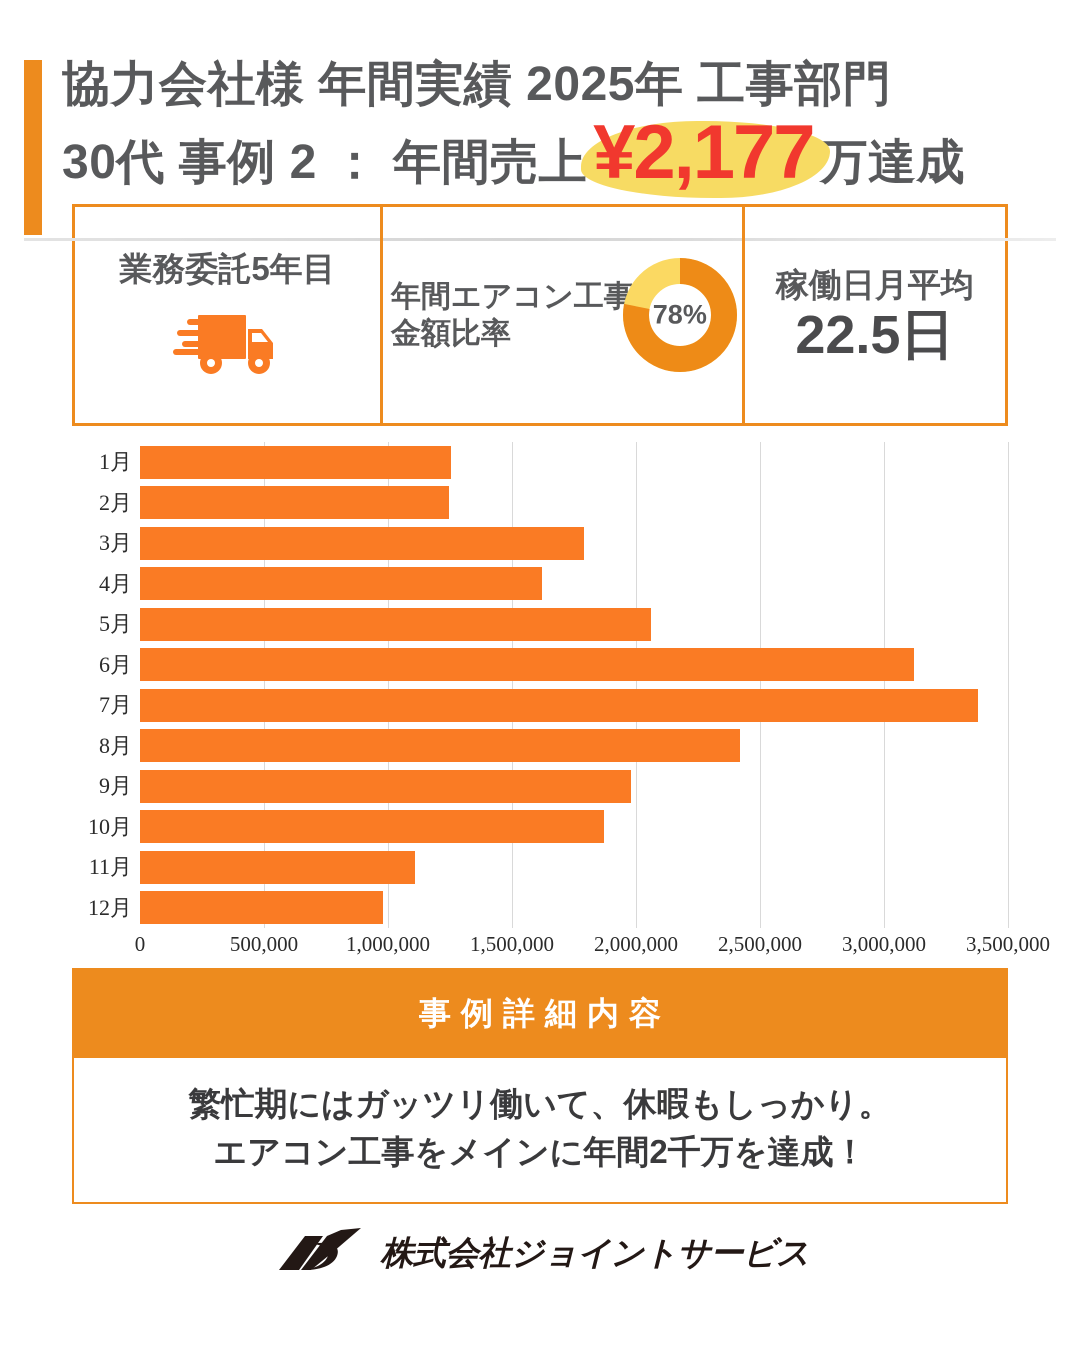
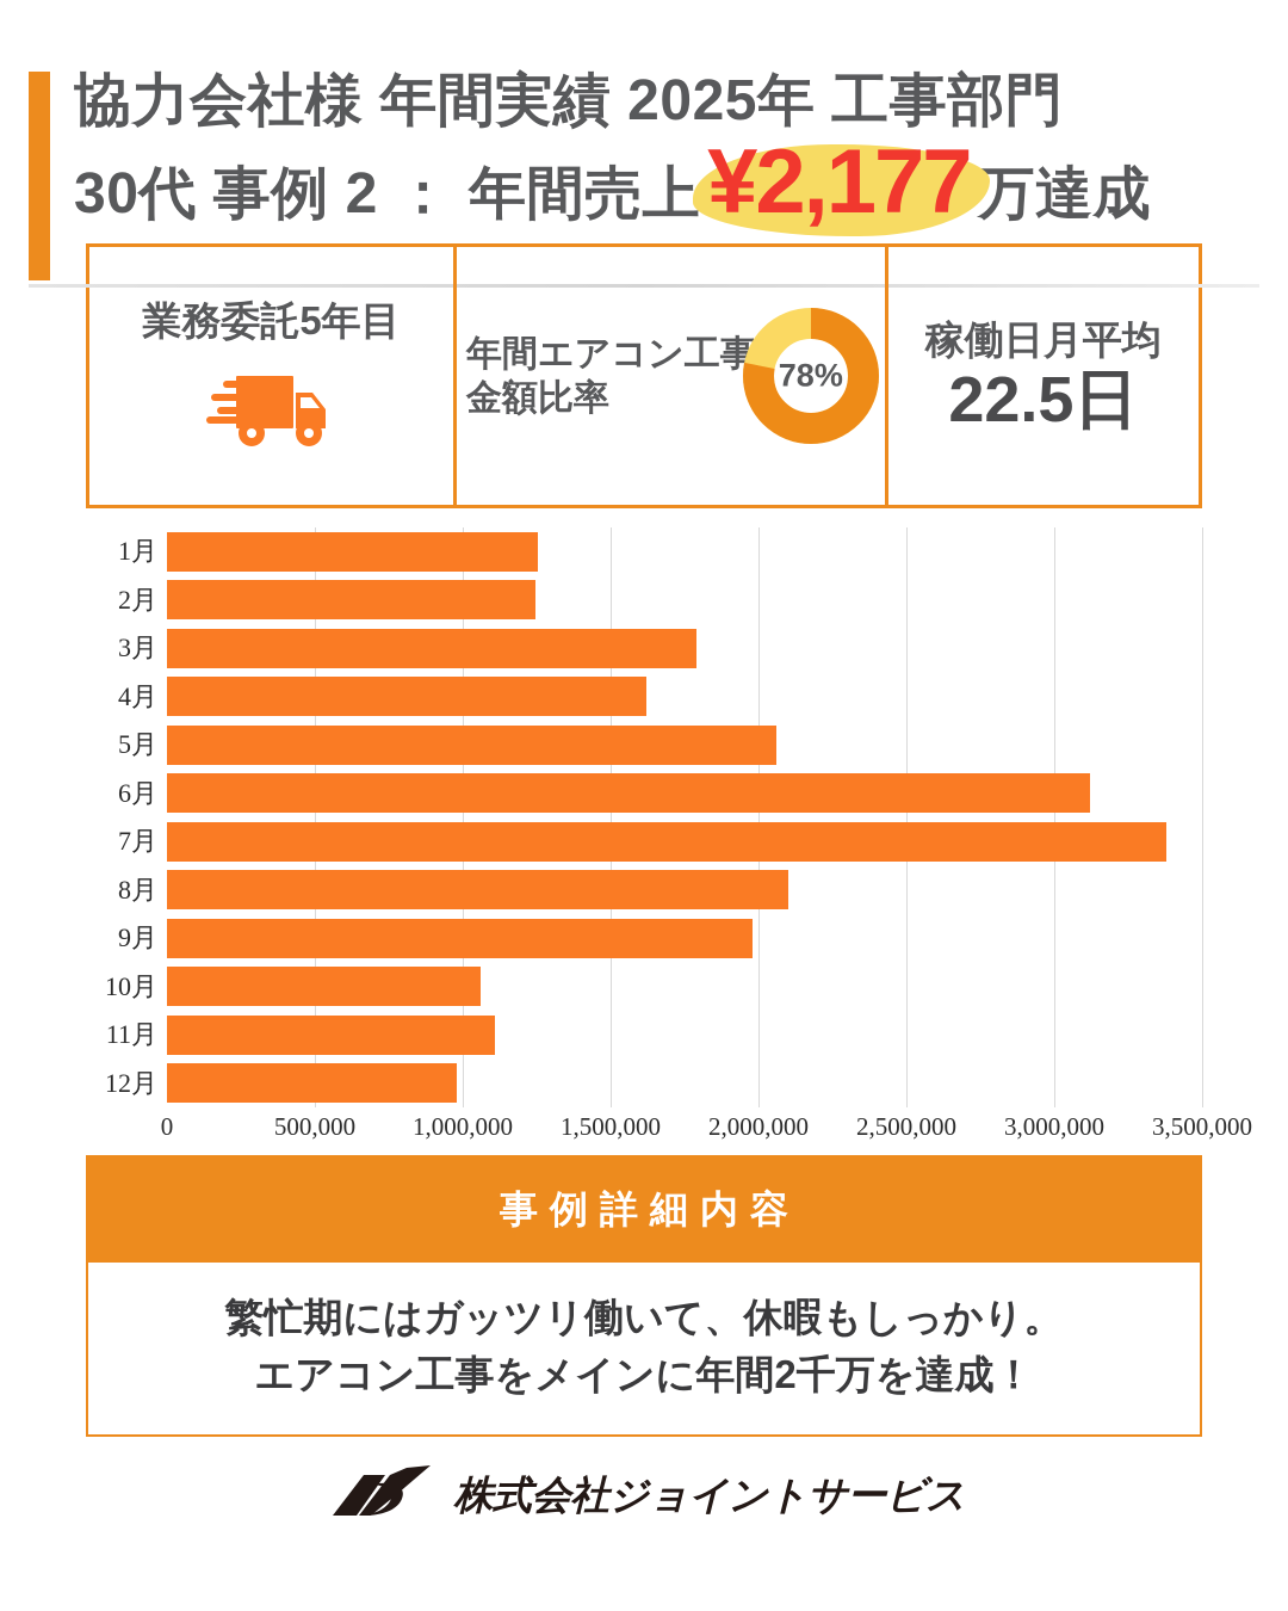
8月: 2420000 -> 2100000
10月: 1870000 -> 1060000
